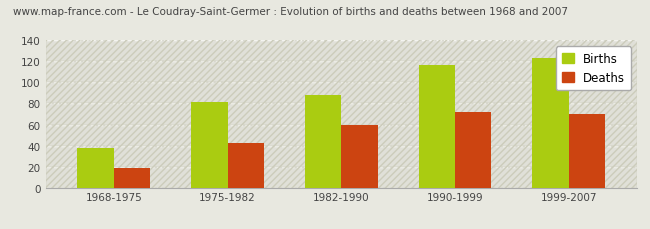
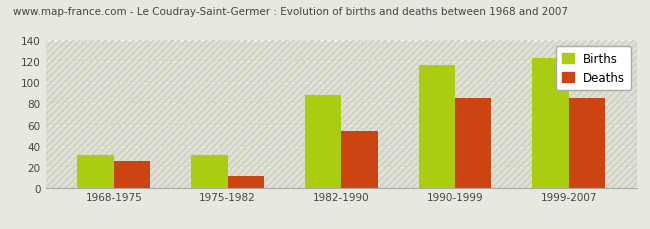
Births/1968-1975: 38 -> 31
Deaths/1968-1975: 19 -> 25
Births/1975-1982: 81 -> 31
Deaths/1975-1982: 42 -> 11
Deaths/1982-1990: 60 -> 54
Deaths/1990-1999: 72 -> 85
Deaths/1999-2007: 70 -> 85
